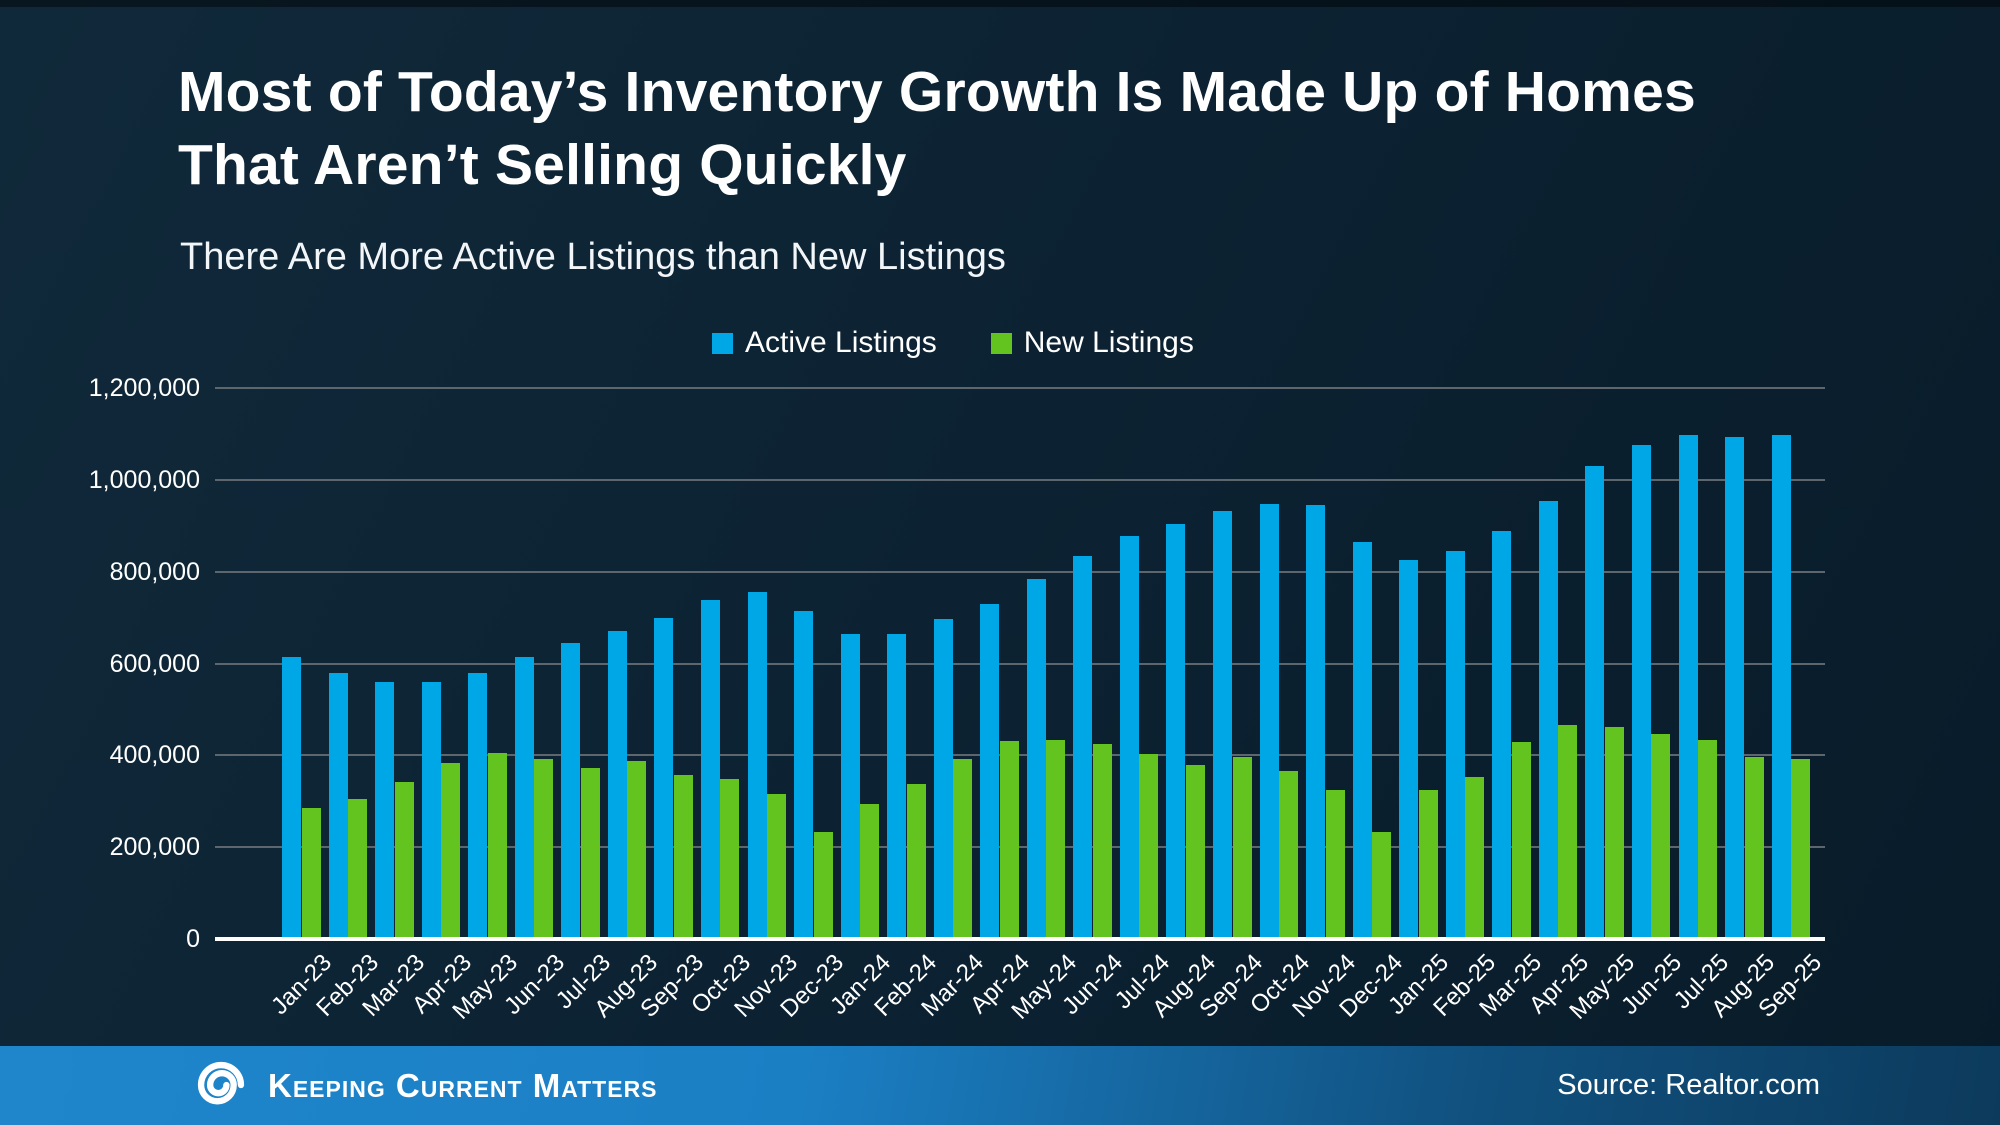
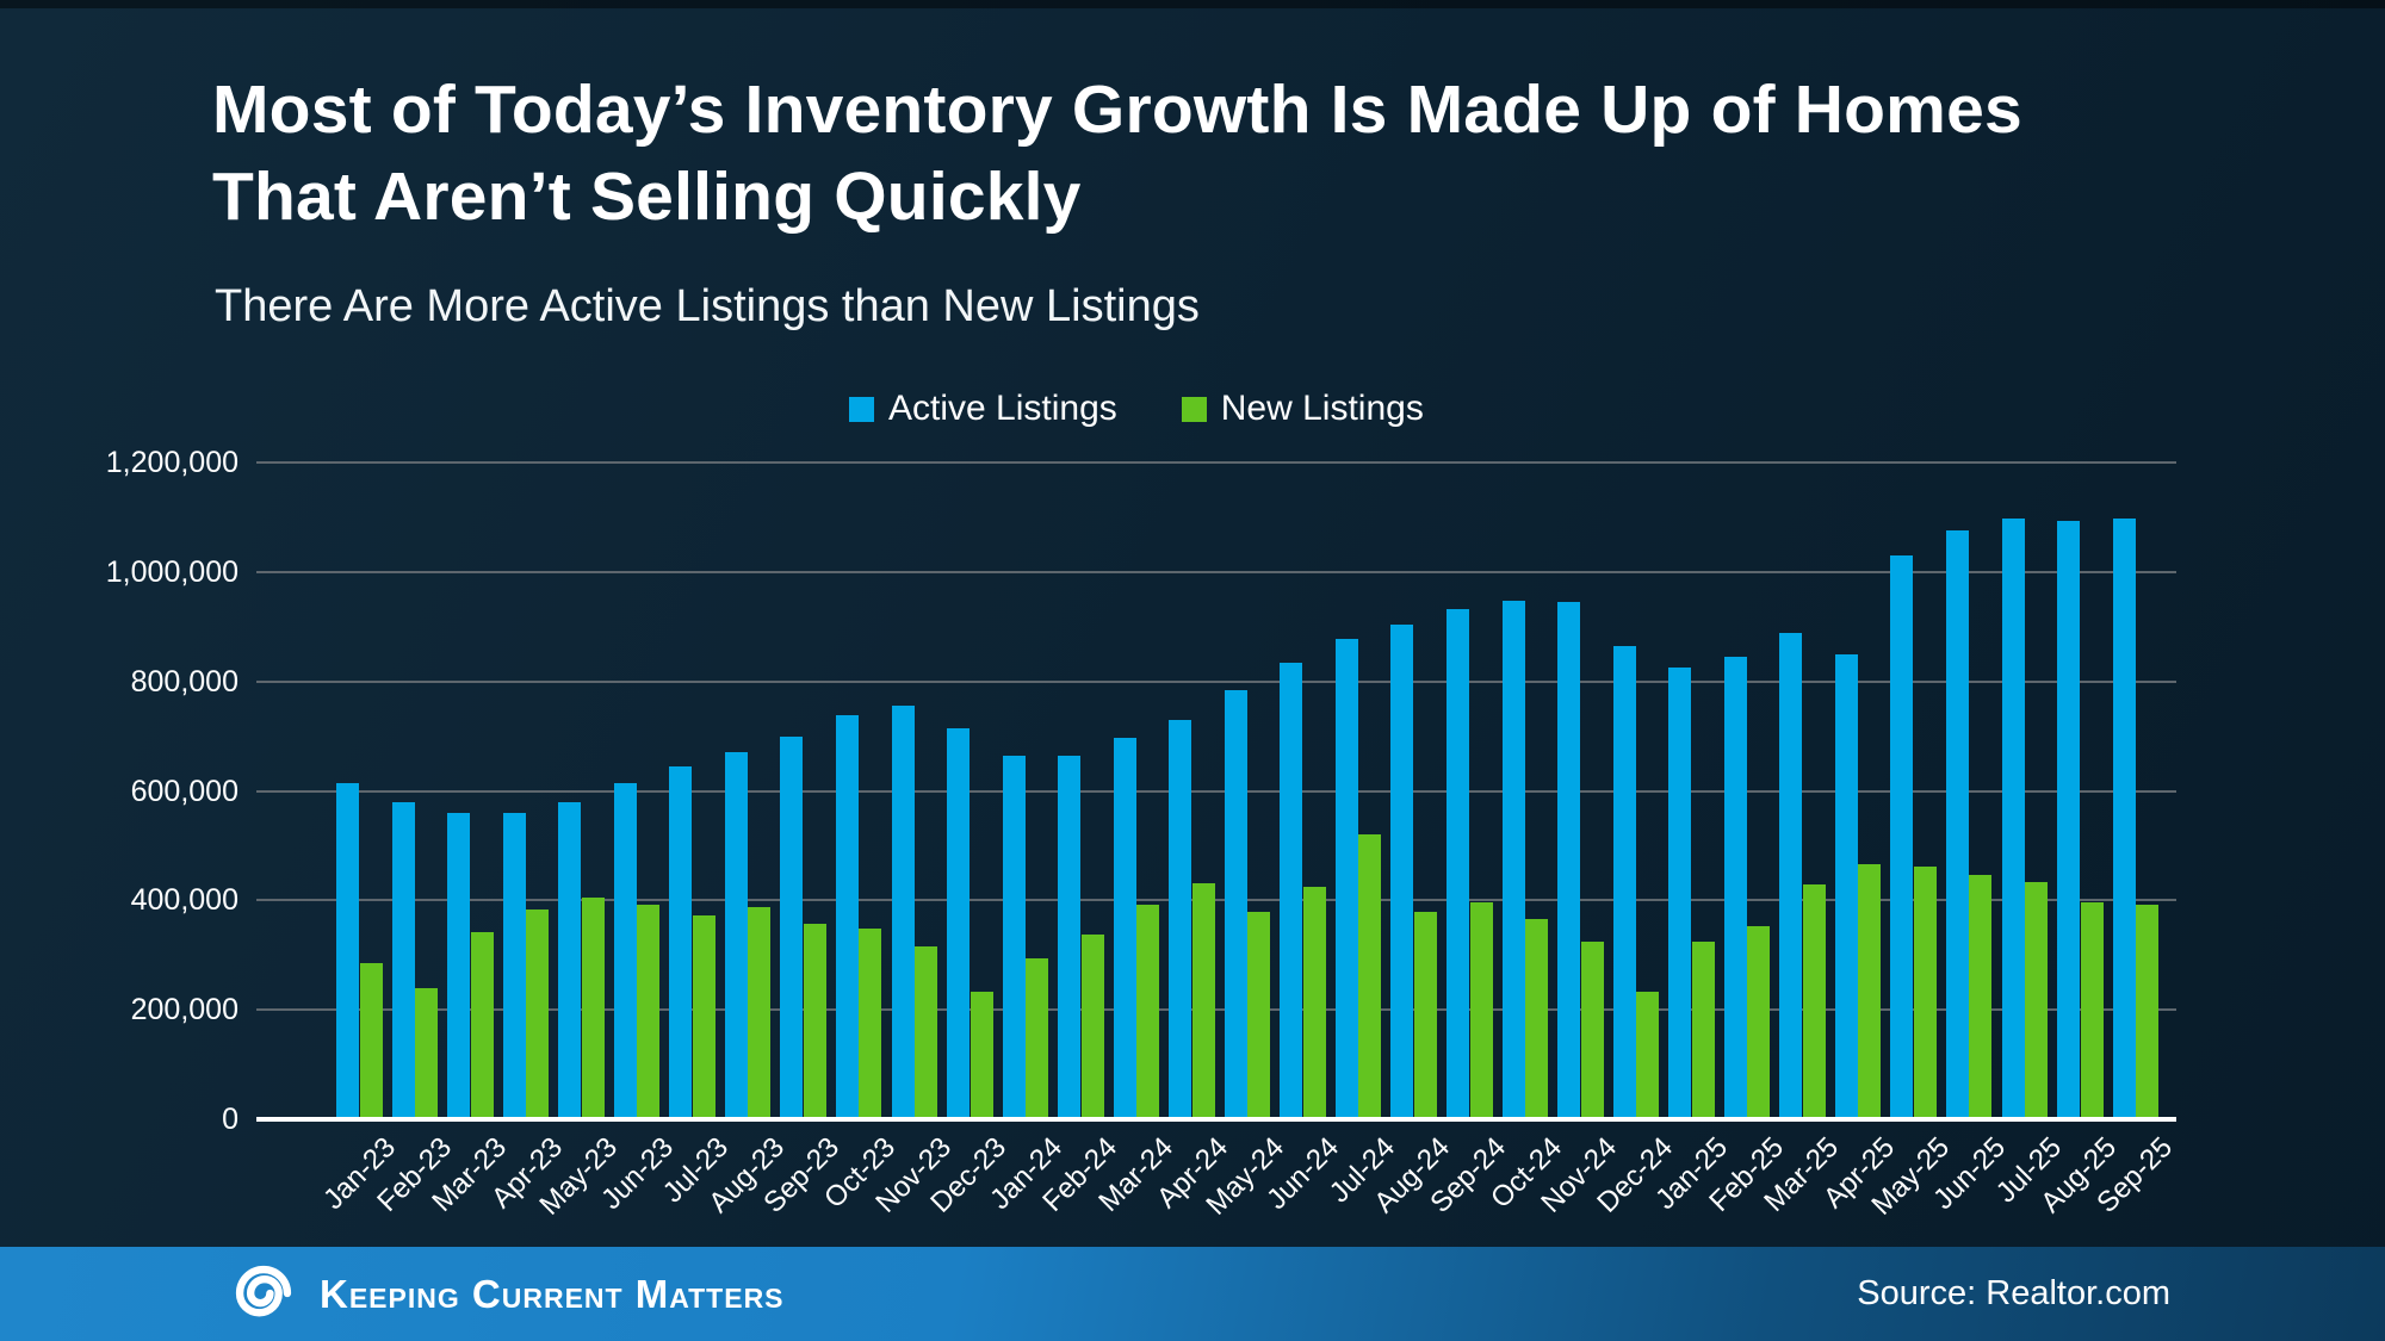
New Listings/Feb-23: 300000 -> 240000
New Listings/May-24: 430000 -> 380000
New Listings/Jul-24: 400000 -> 520000
Active Listings/Apr-25: 960000 -> 850000
